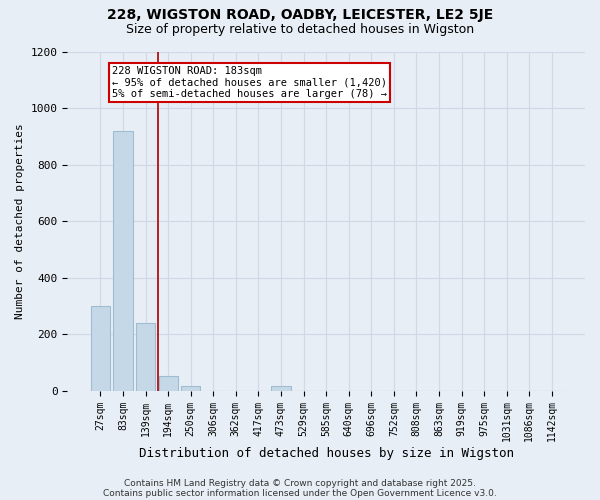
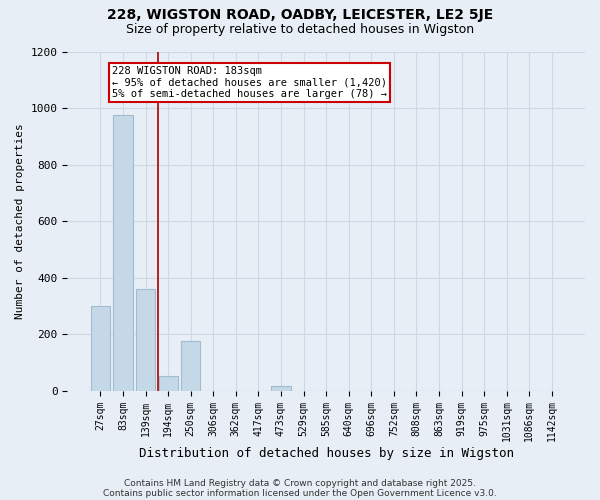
83sqm: 920 -> 975
139sqm: 240 -> 360
250sqm: 15 -> 175
